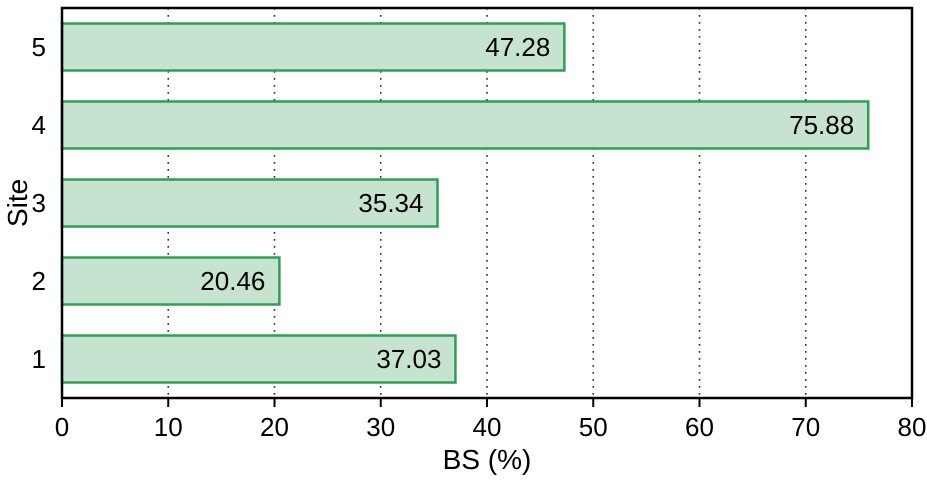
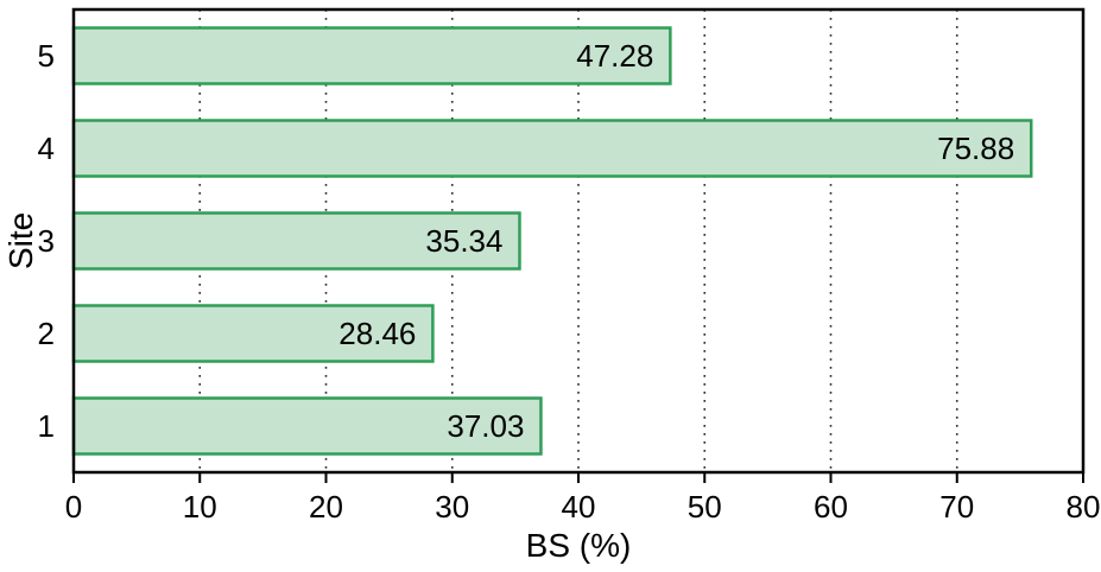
2: 20.46 -> 28.46
